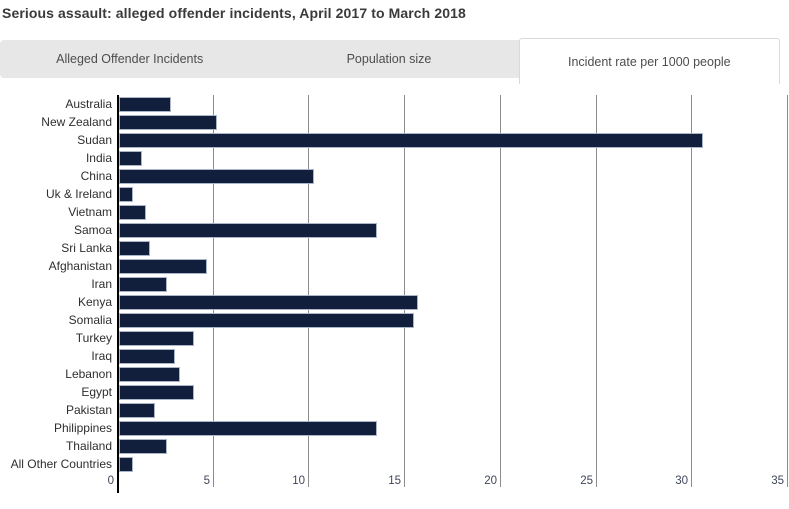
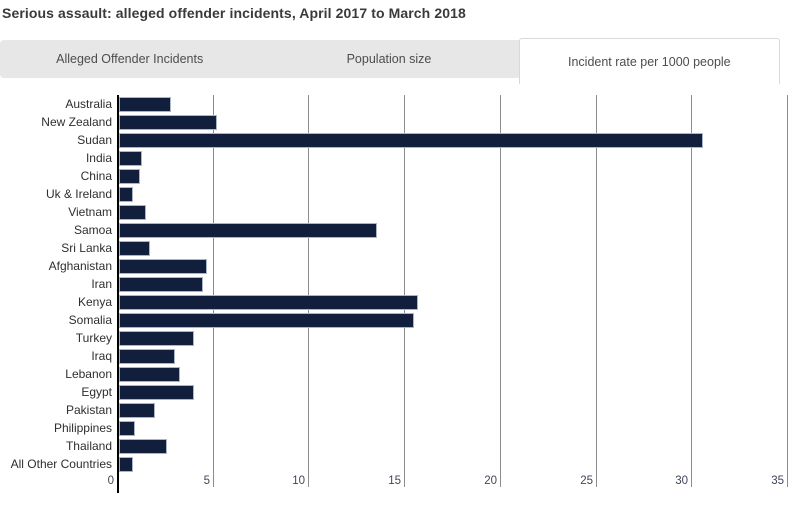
China: 10.2 -> 1.1
Iran: 2.5 -> 4.4
Philippines: 13.5 -> 0.8
